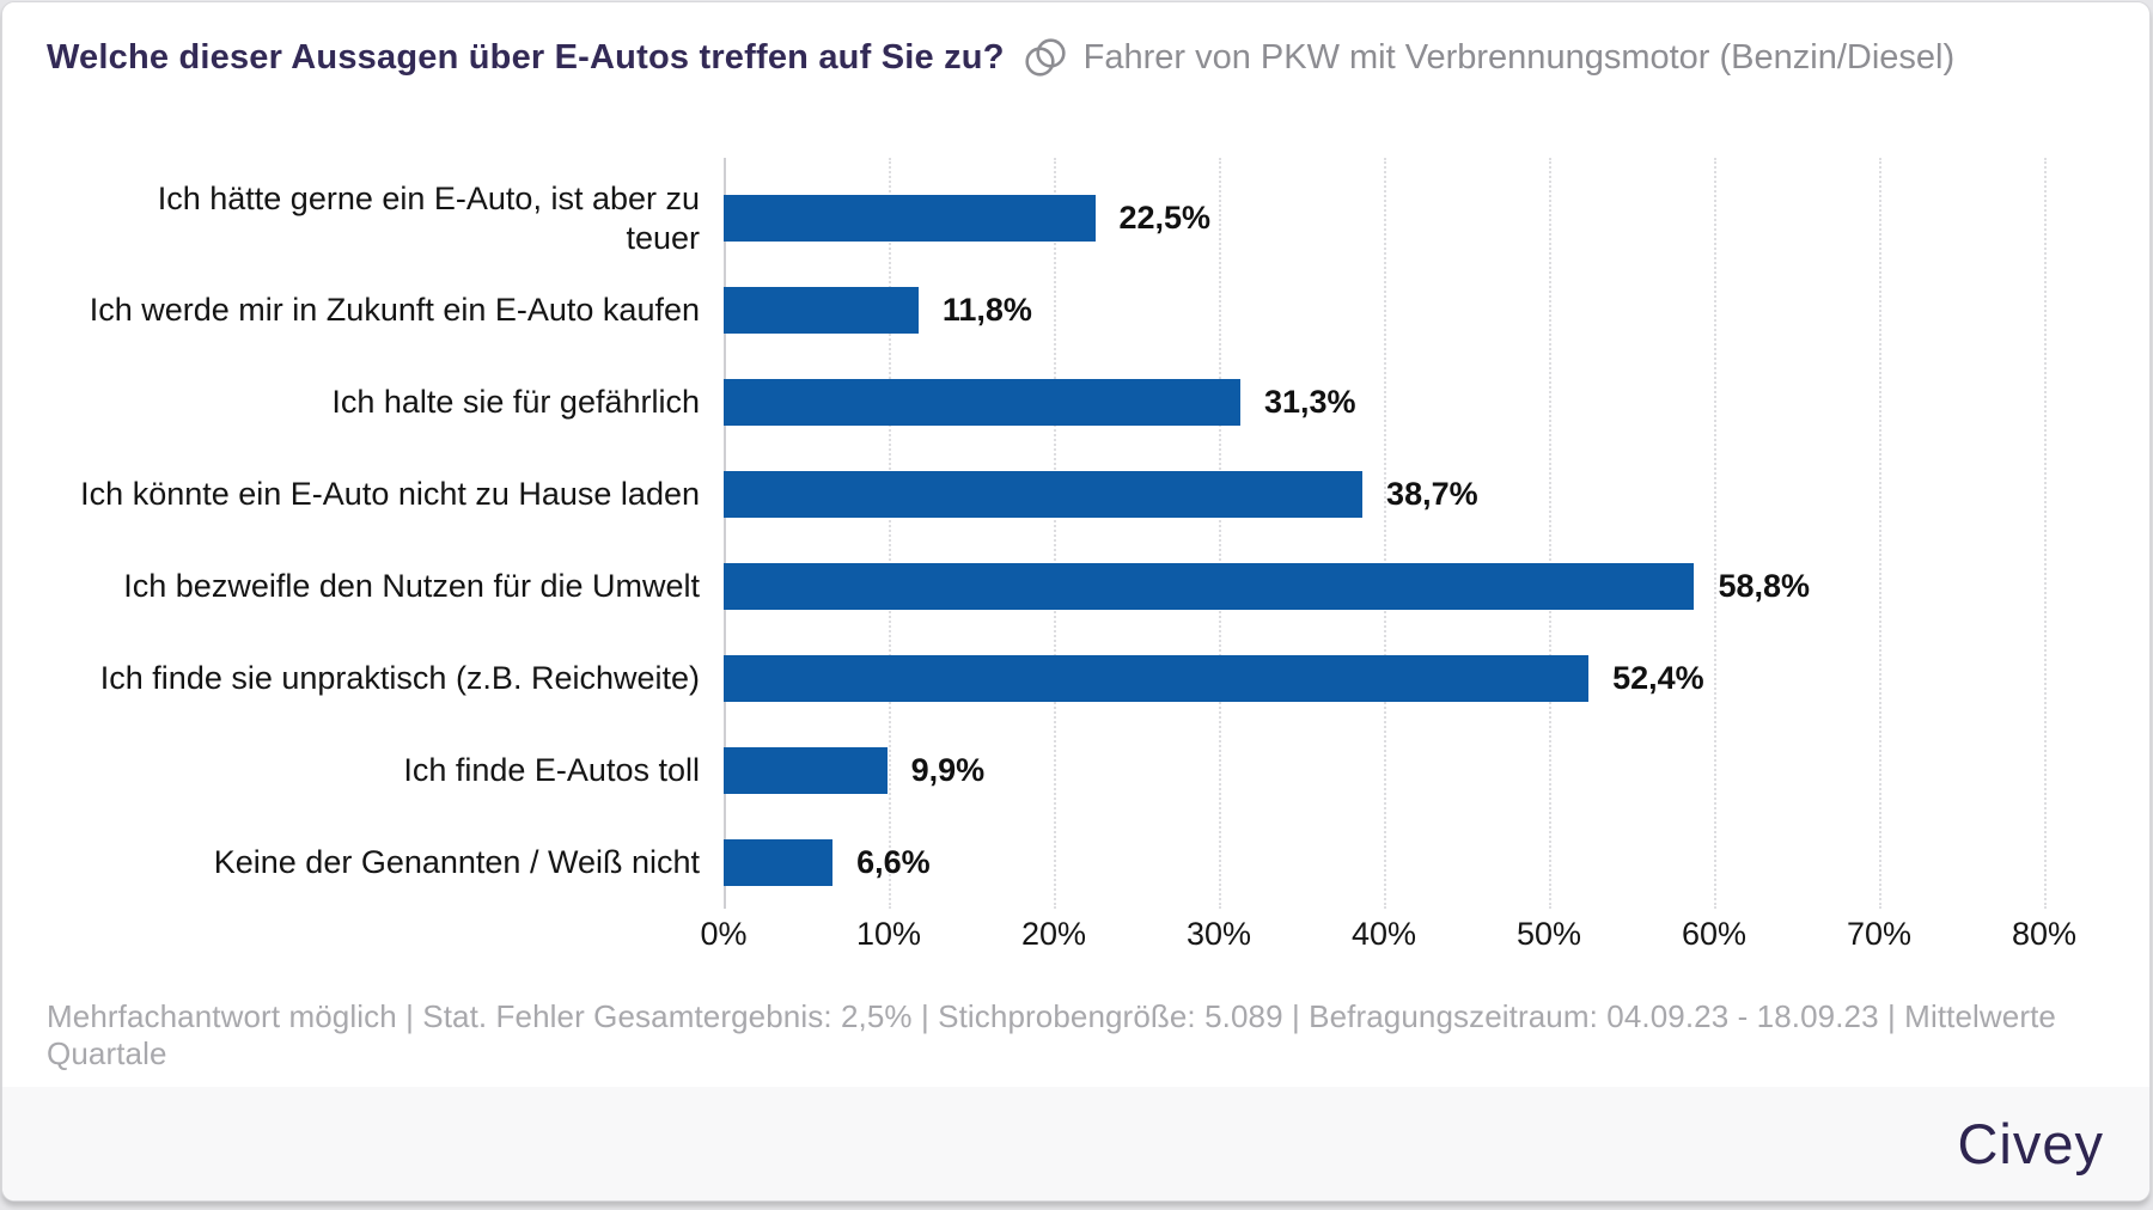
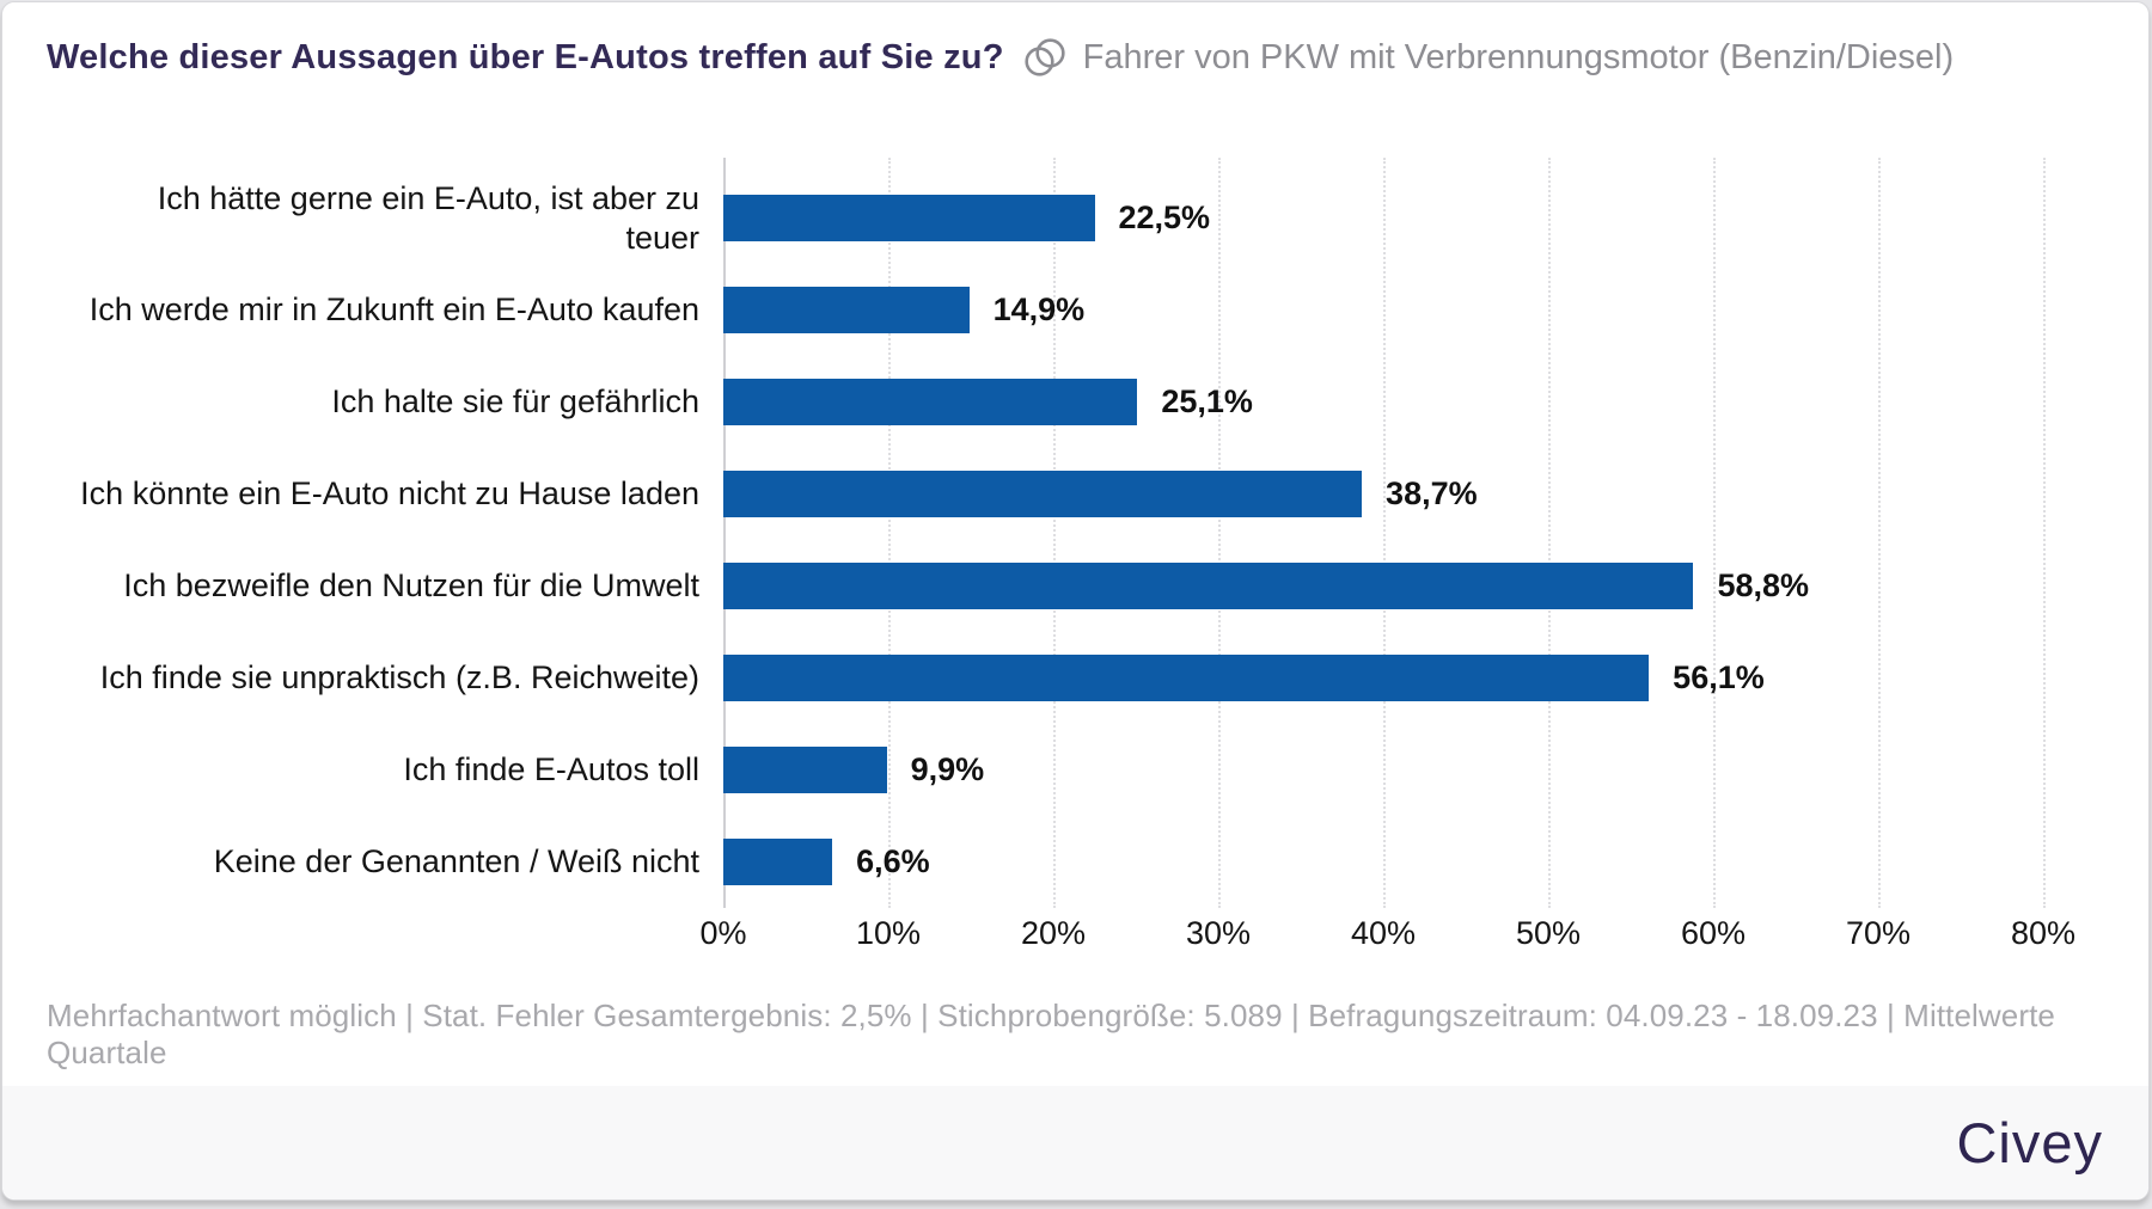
Ich werde mir in Zukunft ein E-Auto kaufen: 11,8% -> 14,9%
Ich halte sie für gefährlich: 31,3% -> 25,1%
Ich finde sie unpraktisch (z.B. Reichweite): 52,4% -> 56,1%
